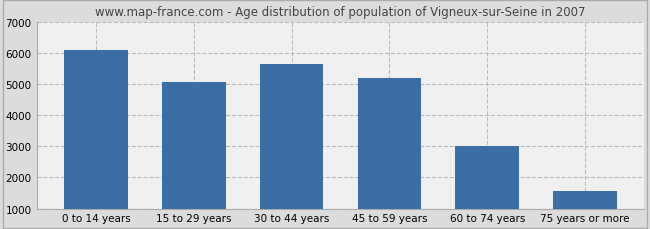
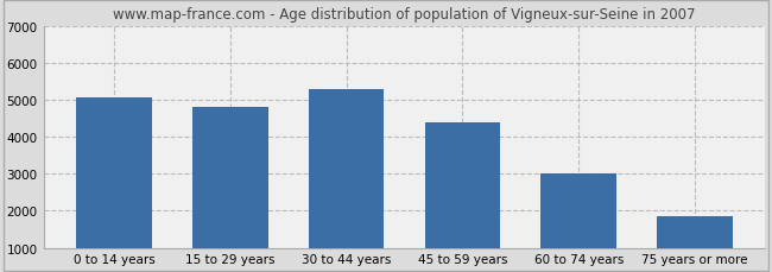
0 to 14 years: 6100 -> 5050
15 to 29 years: 5050 -> 4800
30 to 44 years: 5650 -> 5300
45 to 59 years: 5200 -> 4400
75 years or more: 1550 -> 1850
